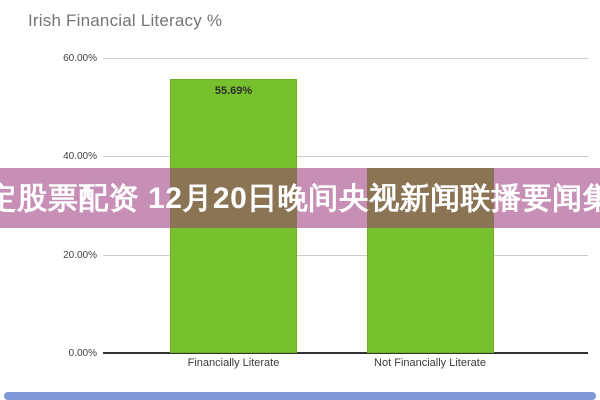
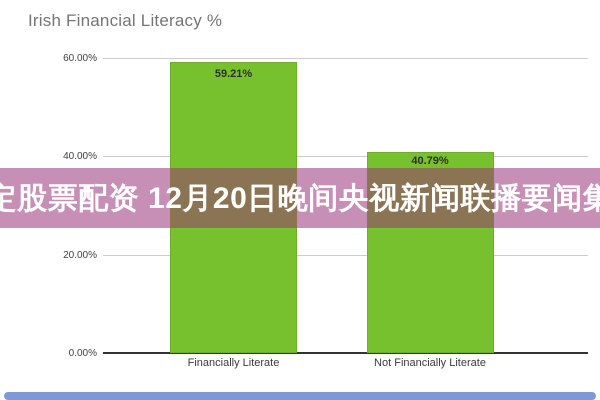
Financially Literate: 55.69% -> 59.21%
Not Financially Literate: 29.27% -> 40.79%
